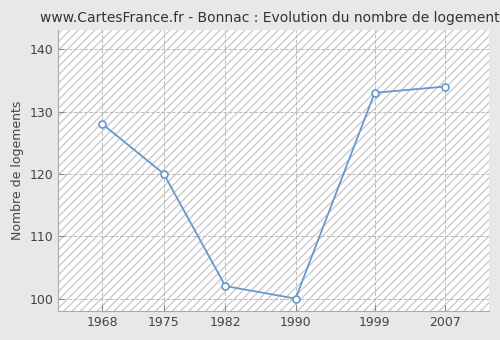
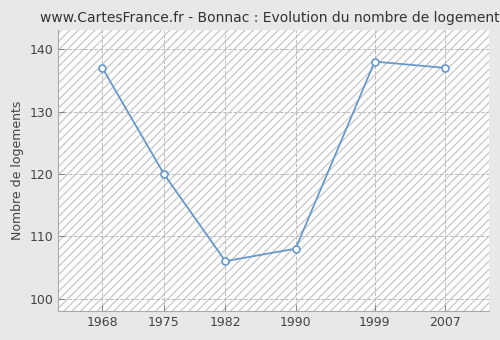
1968: 128 -> 137
1982: 102 -> 106
1990: 100 -> 108
1999: 133 -> 138
2007: 134 -> 137
